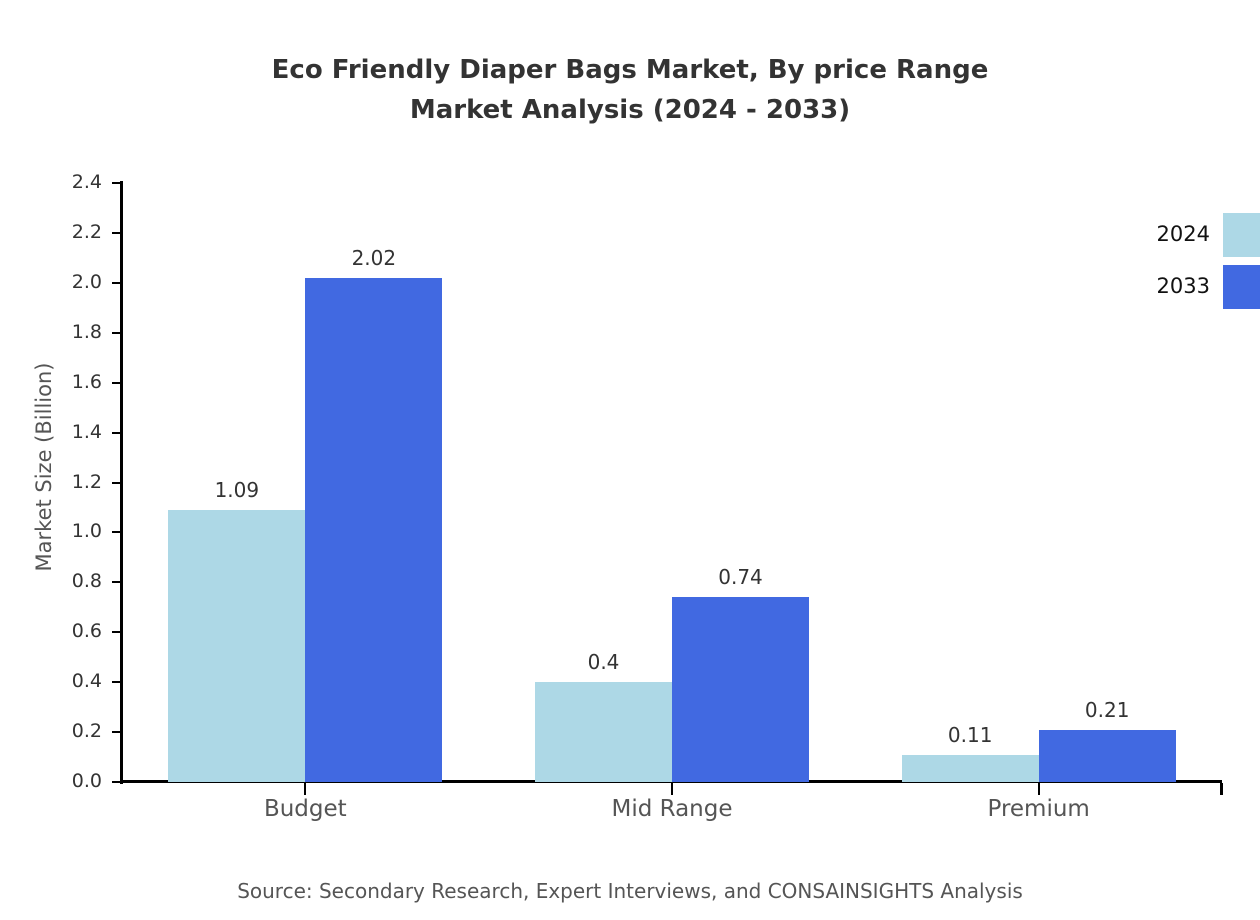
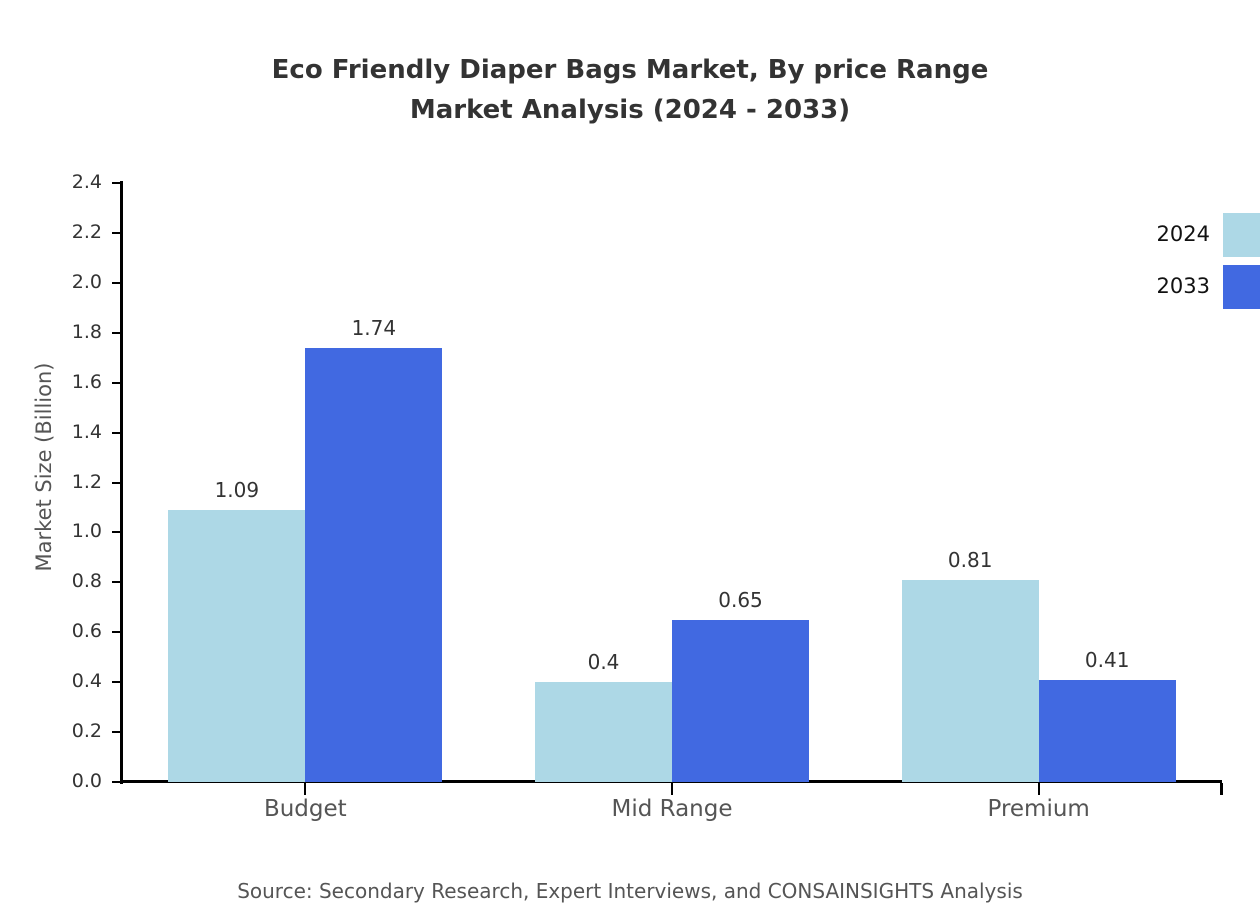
2033/Budget: 2.02 -> 1.74
2033/Mid Range: 0.74 -> 0.65
2024/Premium: 0.11 -> 0.81
2033/Premium: 0.21 -> 0.41
